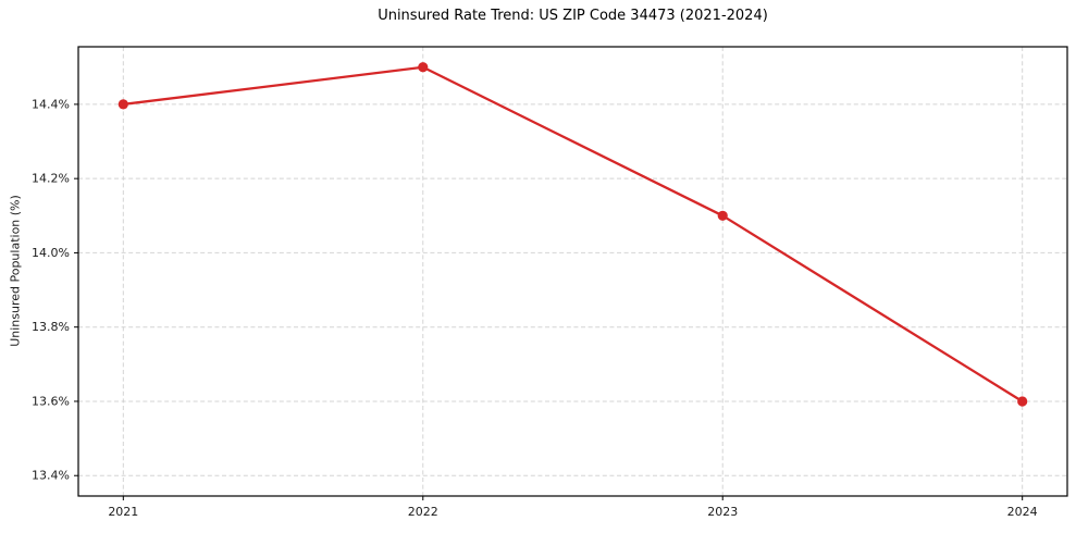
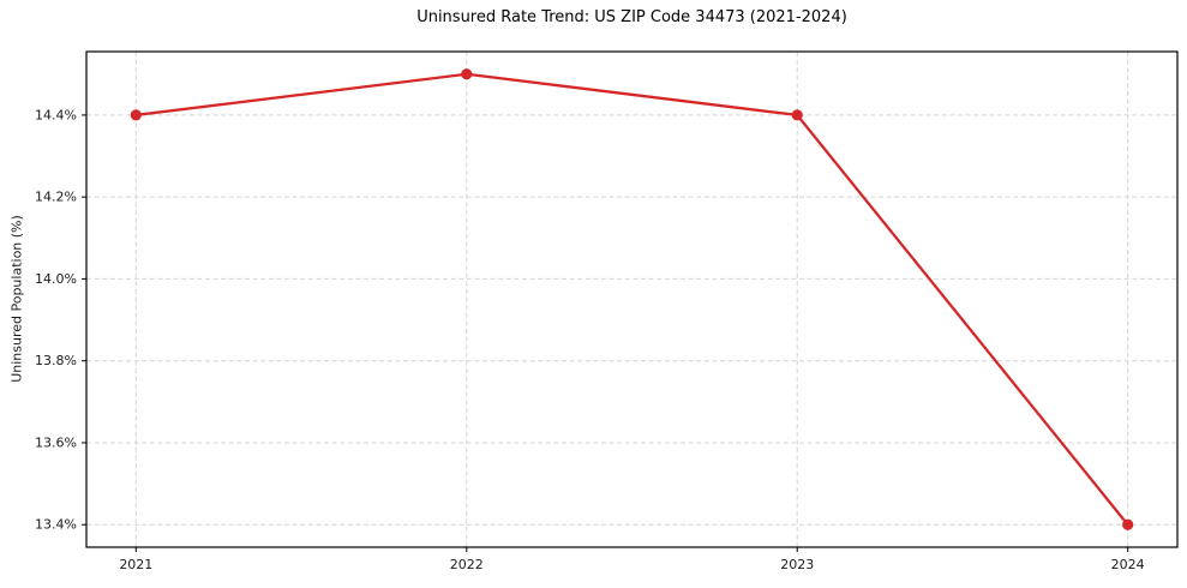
2023: 14.1% -> 14.4%
2024: 13.6% -> 13.4%
